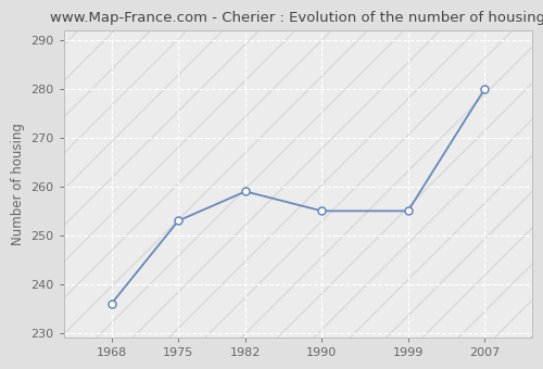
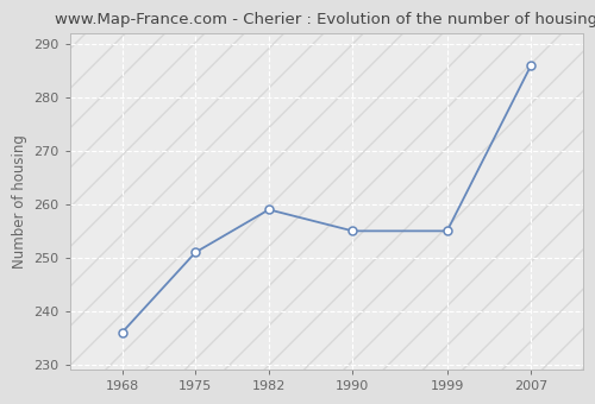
1975: 253 -> 251
2007: 280 -> 286
